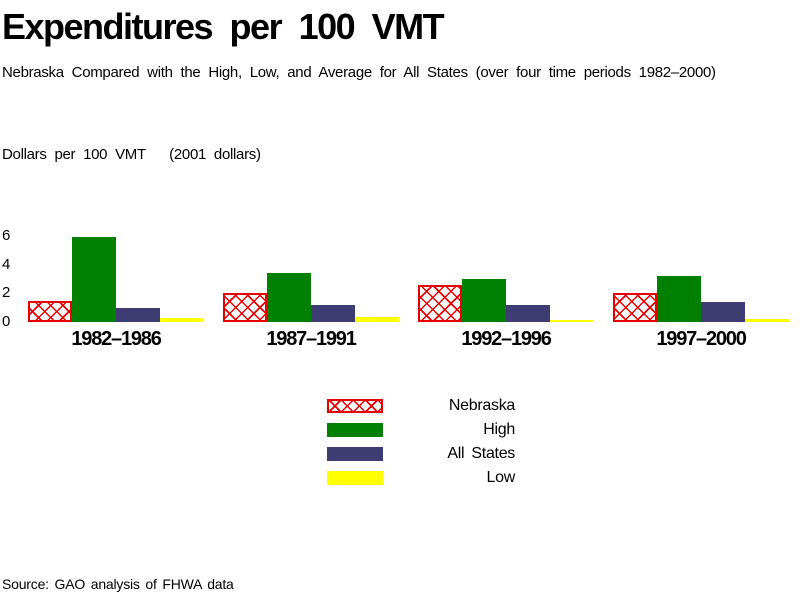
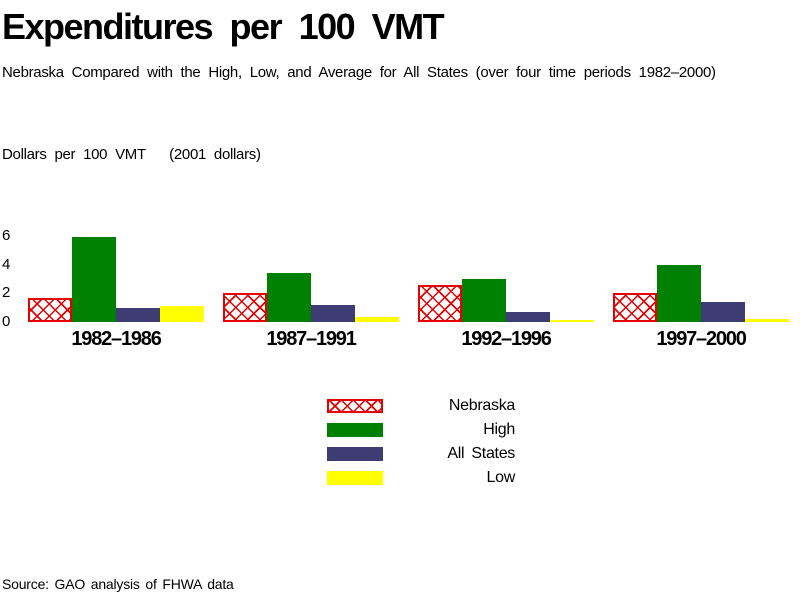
Nebraska/1982–1986: 1.5 -> 1.7
Low/1982–1986: 0.2 -> 1.1
All States/1992–1996: 1.2 -> 0.7
High/1997–2000: 3.2 -> 4.0
